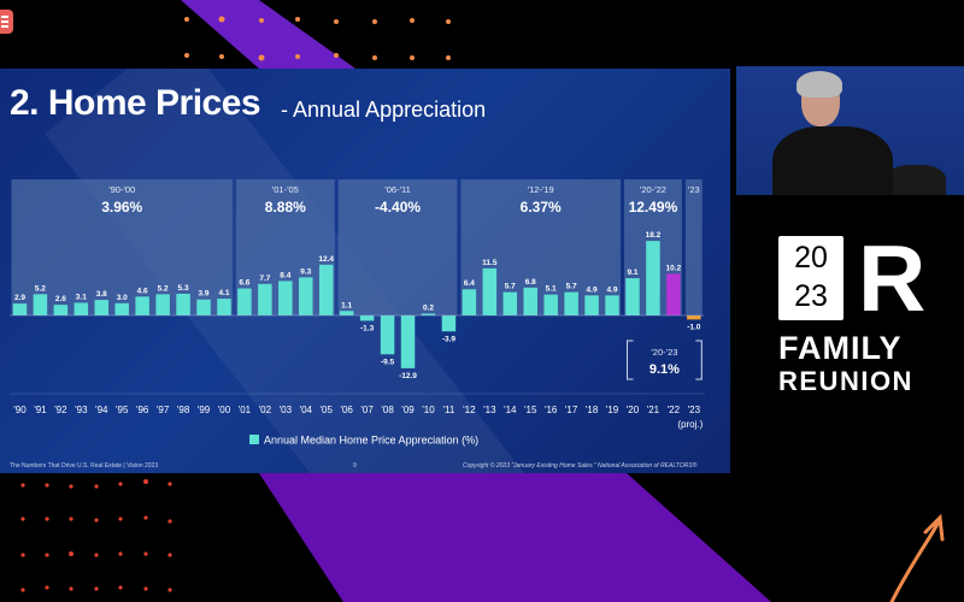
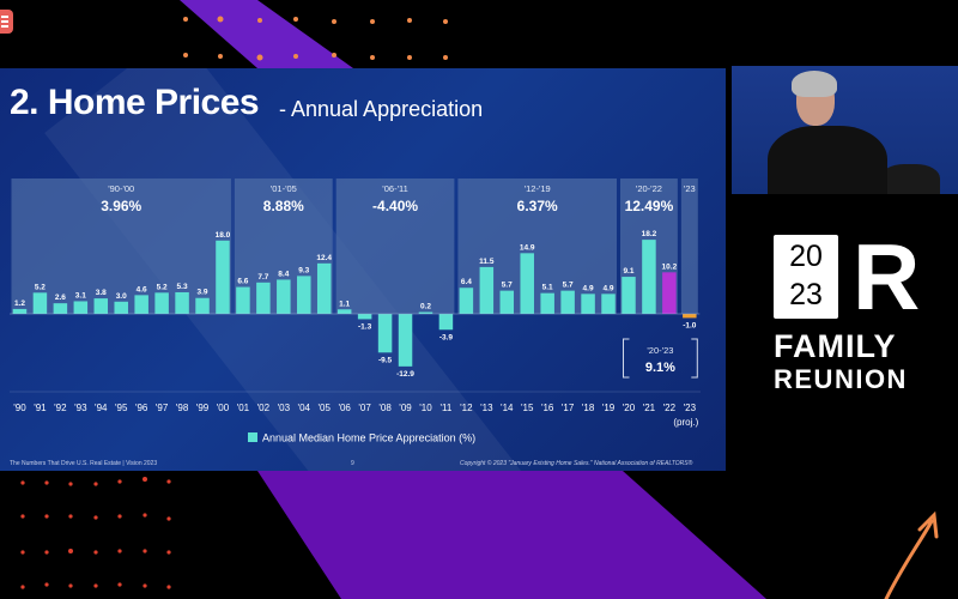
'90: 2.9 -> 1.2
'00: 4.1 -> 18.0
'15: 6.8 -> 14.9
